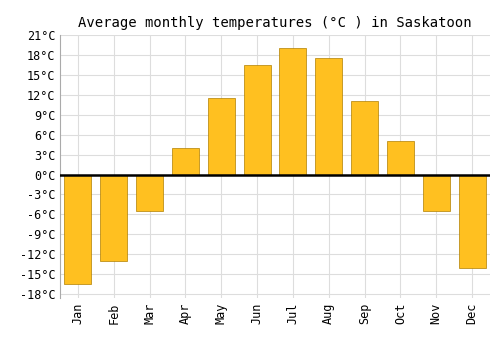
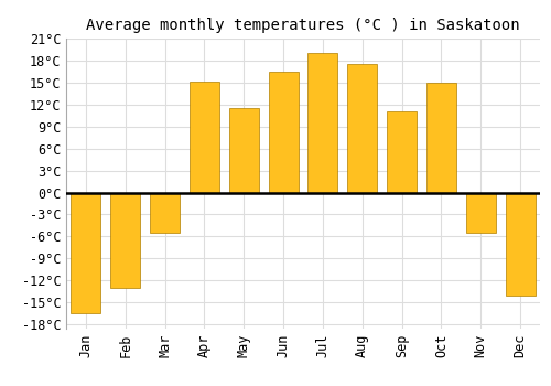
Apr: 4.0°C -> 15.2°C
Oct: 5.0°C -> 15.0°C
